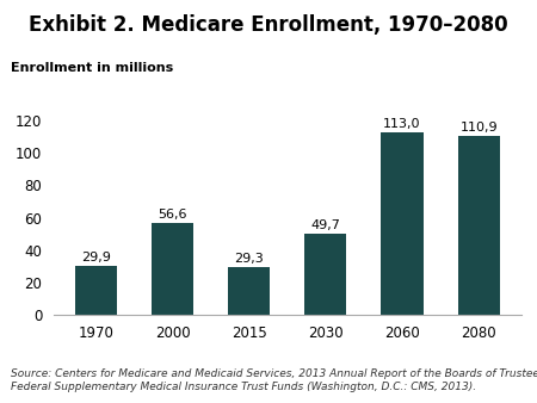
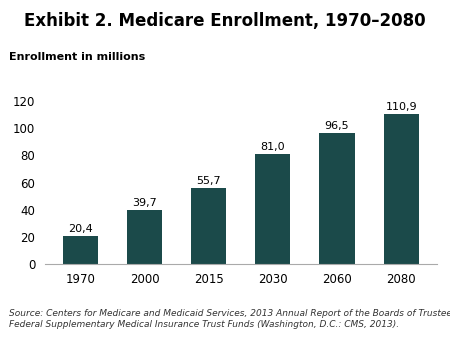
1970: 29,9 -> 20,4
2000: 56,6 -> 39,7
2015: 29,3 -> 55,7
2030: 49,7 -> 81,0
2060: 113,0 -> 96,5
